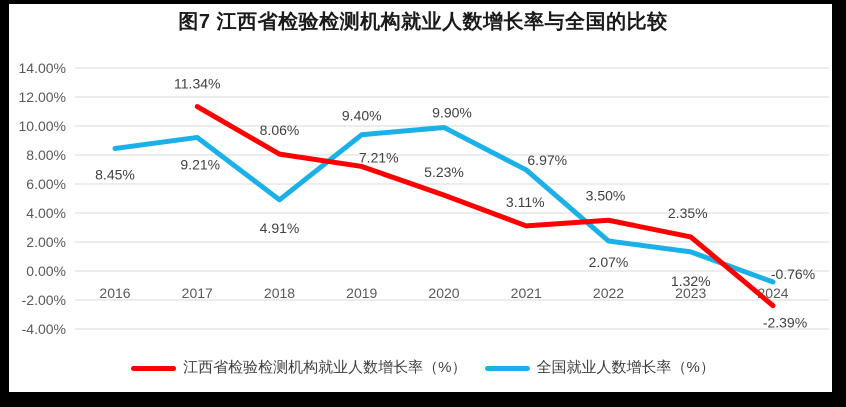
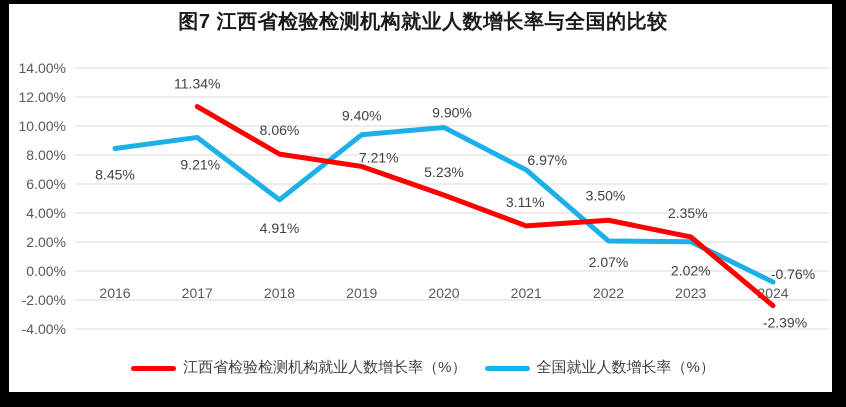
全国就业人数增长率（%）/2023: 1.32% -> 2.02%
